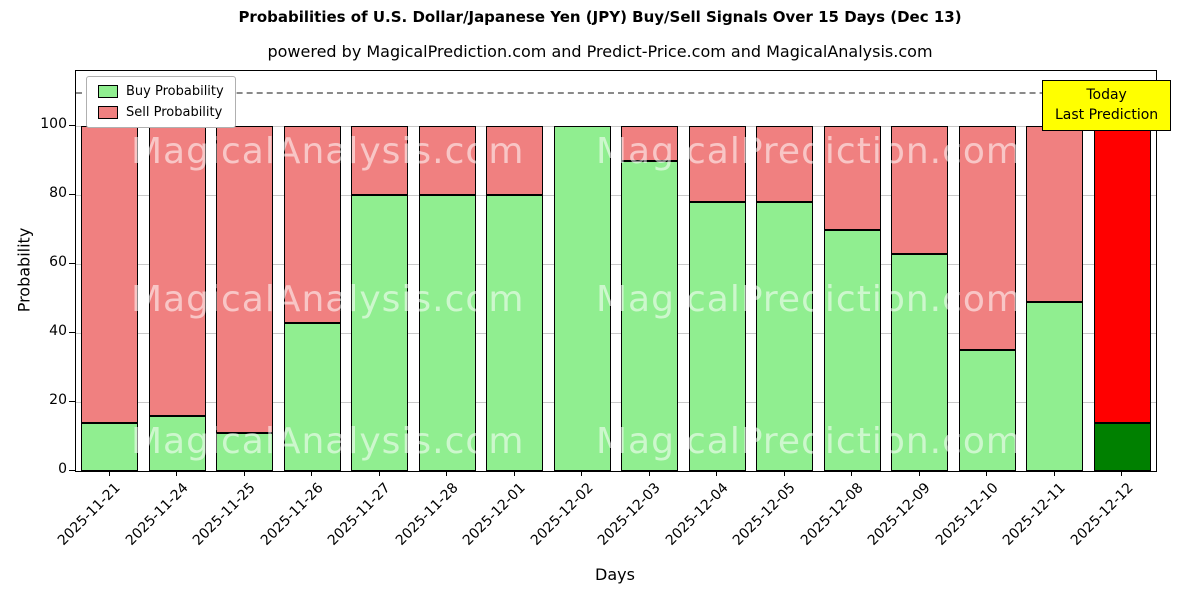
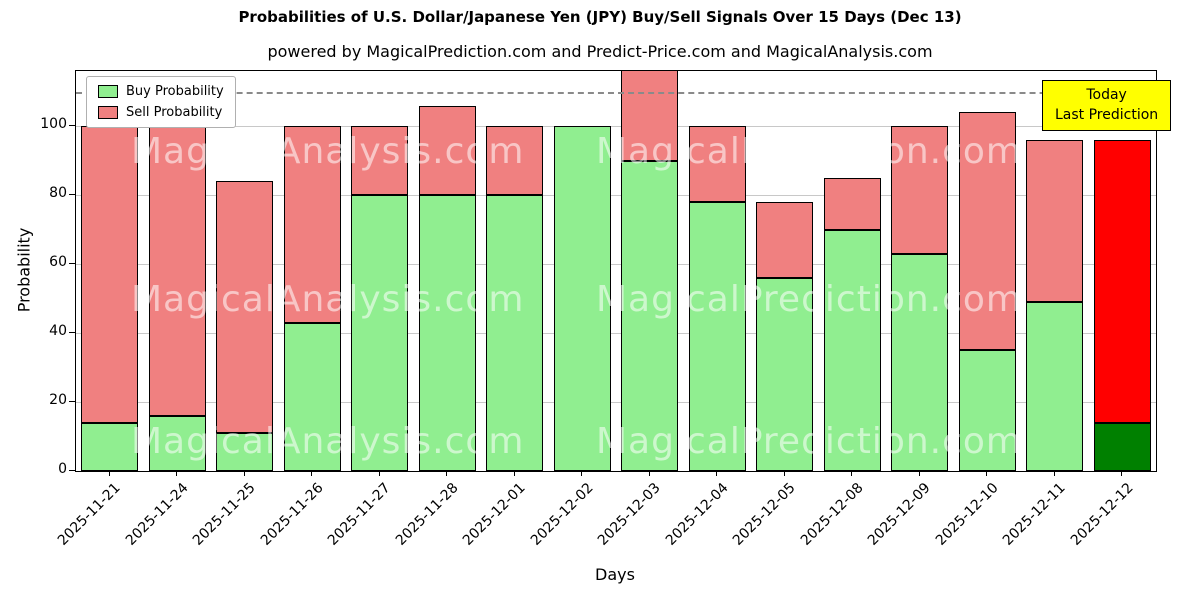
Sell Probability/2025-11-25: 89 -> 73
Sell Probability/2025-11-28: 20 -> 26
Sell Probability/2025-12-03: 10 -> 33
Buy Probability/2025-12-05: 78 -> 56
Sell Probability/2025-12-08: 30 -> 15
Sell Probability/2025-12-10: 65 -> 69
Sell Probability/2025-12-11: 51 -> 47
Sell Probability/2025-12-12: 96 -> 82
